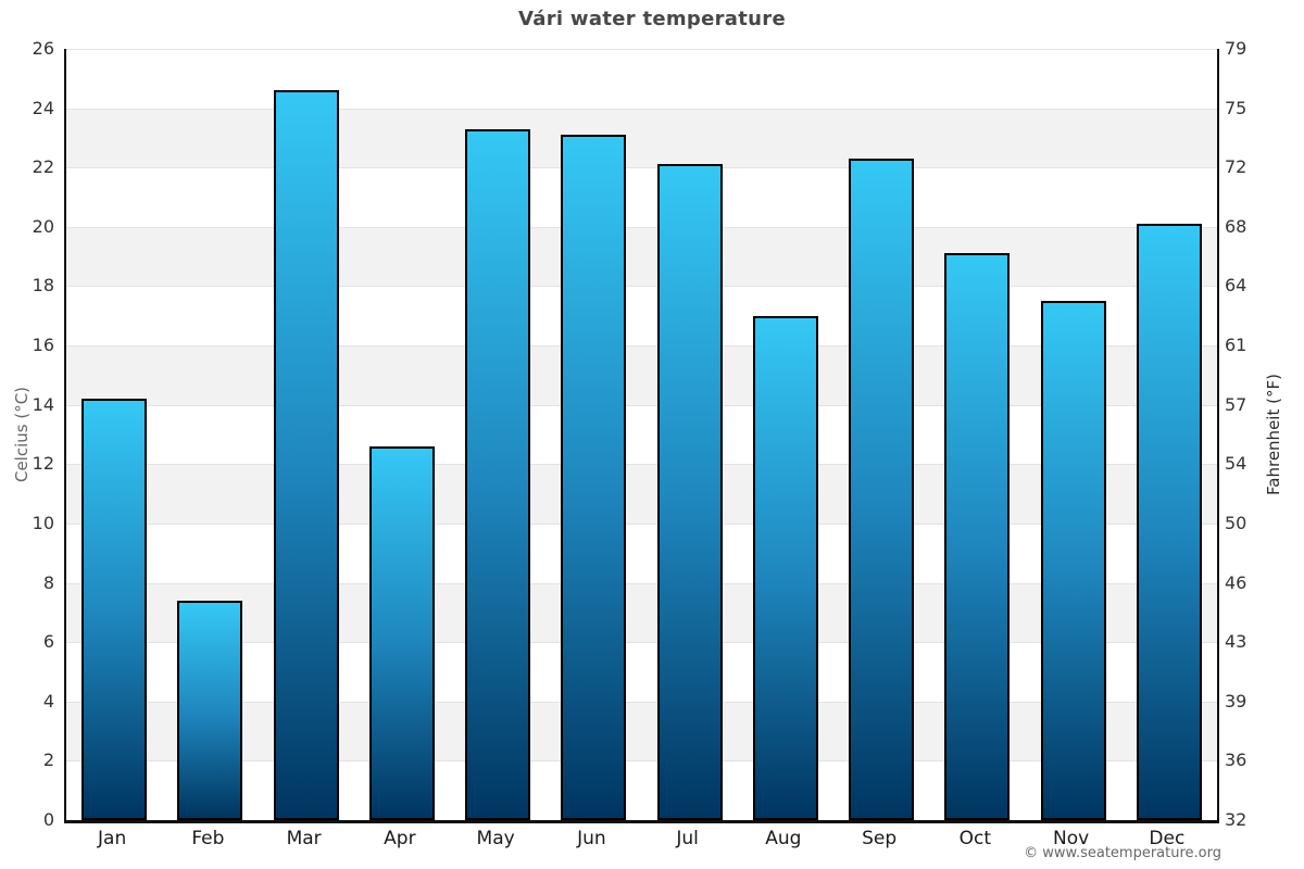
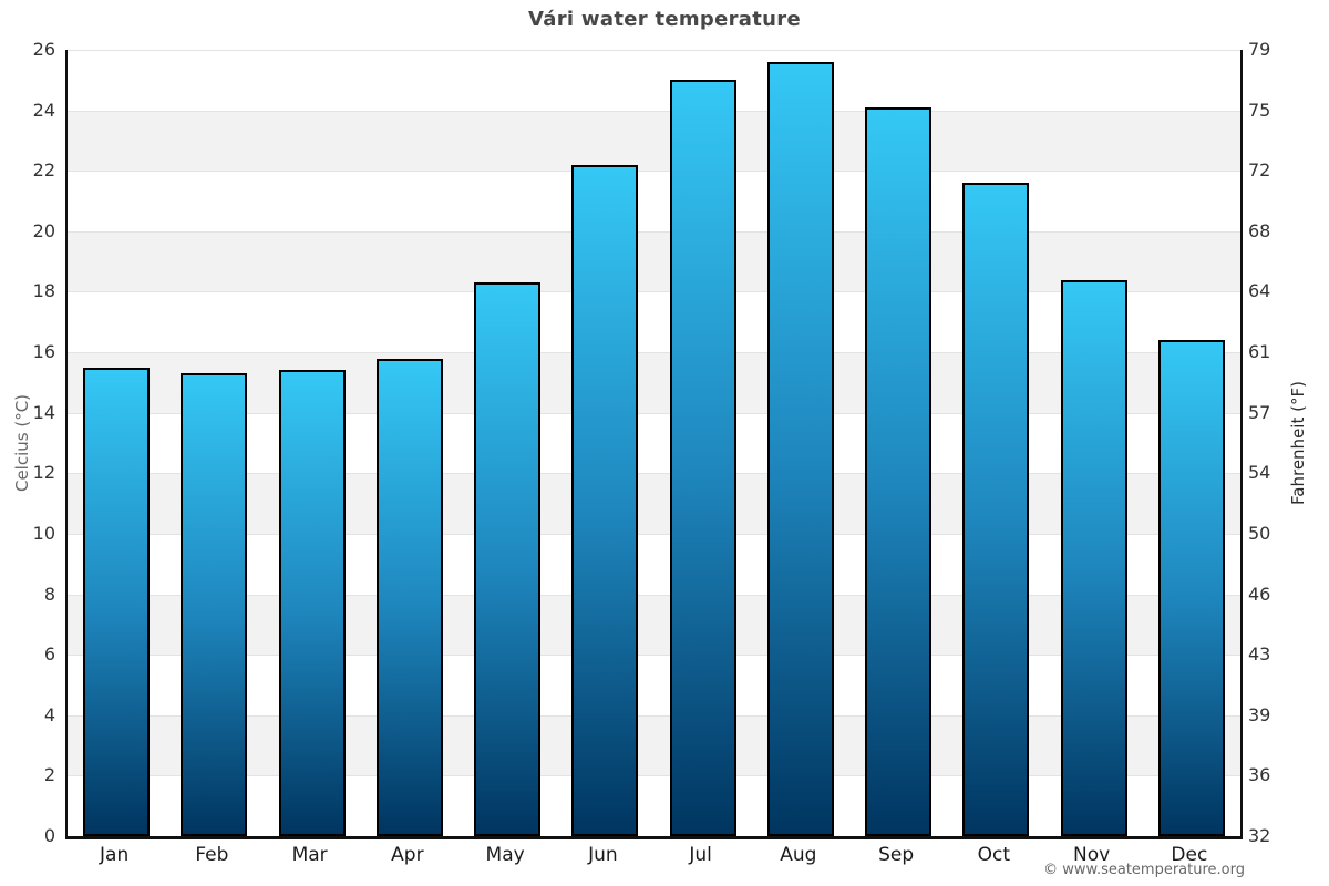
Jan: 14.2 -> 15.5
Feb: 7.4 -> 15.3
Mar: 24.6 -> 15.4
Apr: 12.6 -> 15.8
May: 23.3 -> 18.3
Jun: 23.1 -> 22.2
Jul: 22.1 -> 25.0
Aug: 17.0 -> 25.6
Sep: 22.3 -> 24.1
Oct: 19.1 -> 21.6
Nov: 17.5 -> 18.4
Dec: 20.1 -> 16.4
